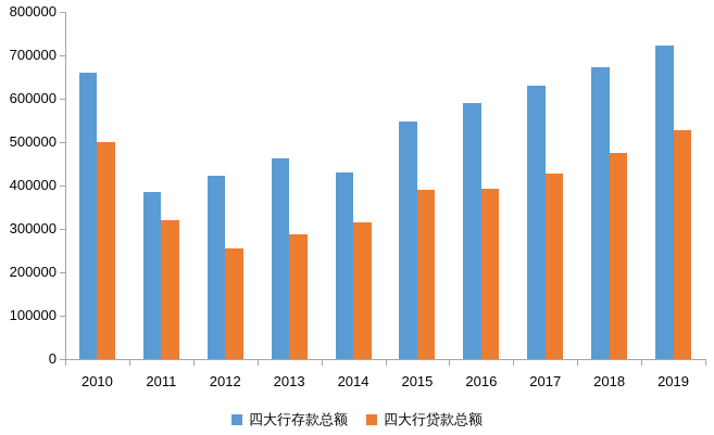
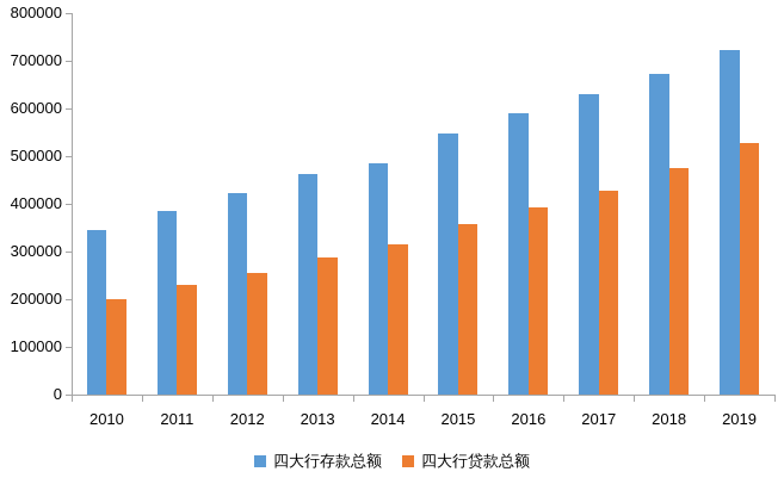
四大行存款总额/2010: 660000 -> 340000
四大行贷款总额/2010: 500000 -> 200000
四大行贷款总额/2011: 320000 -> 230000
四大行存款总额/2014: 430000 -> 490000
四大行贷款总额/2015: 390000 -> 360000
